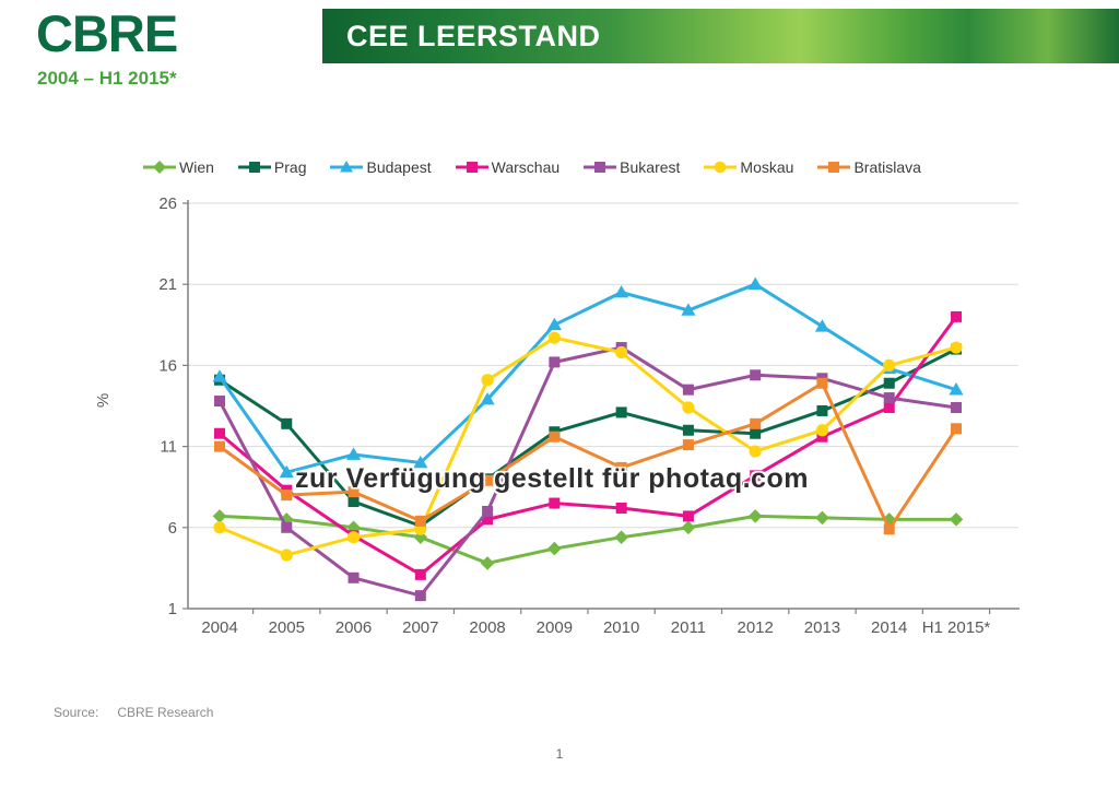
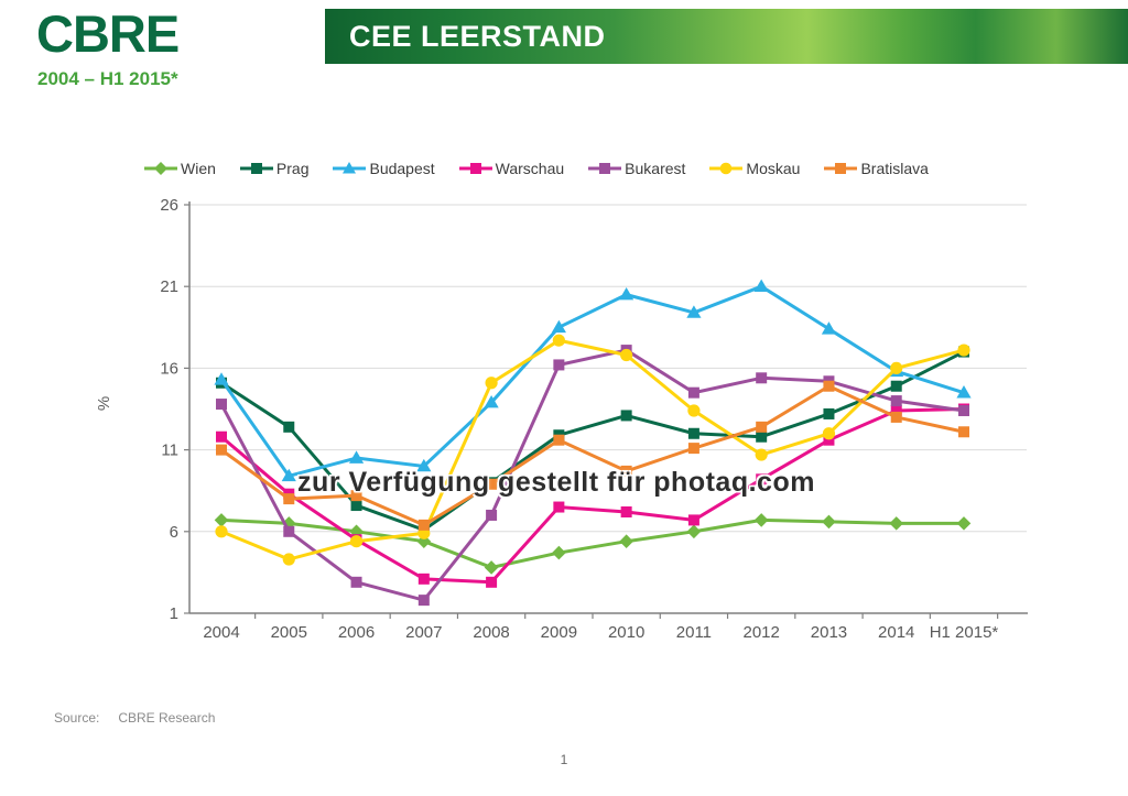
Warschau/2008: 6.5 -> 2.9
Bratislava/2014: 5.9 -> 13.0
Warschau/H1 2015*: 19.0 -> 13.5
